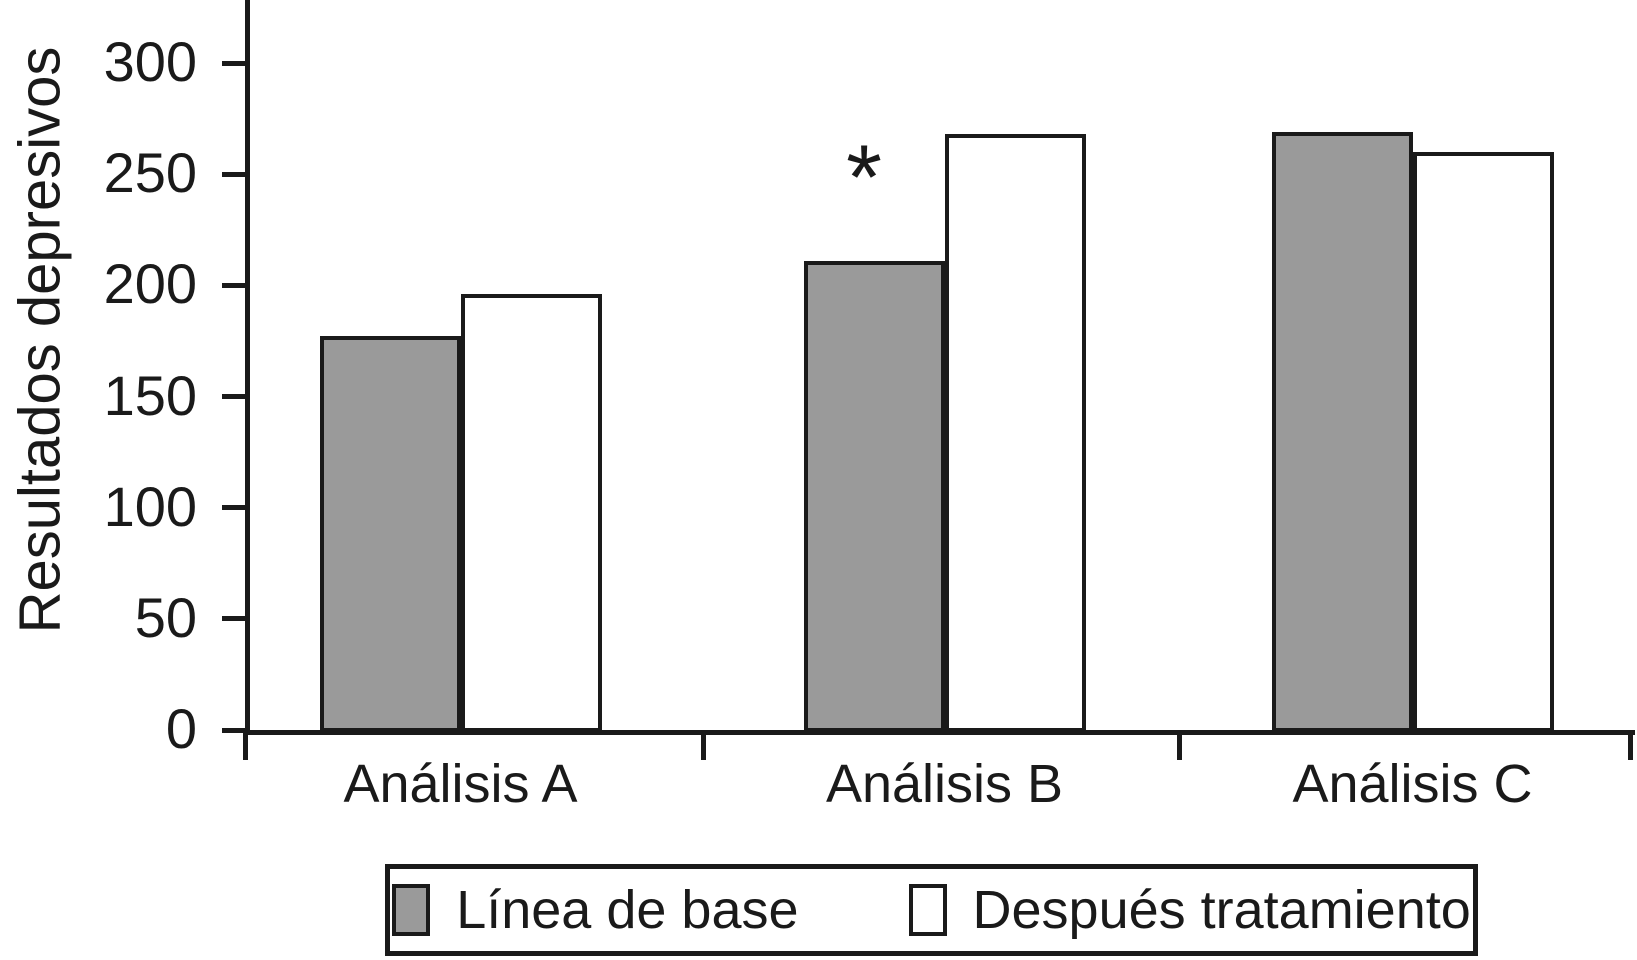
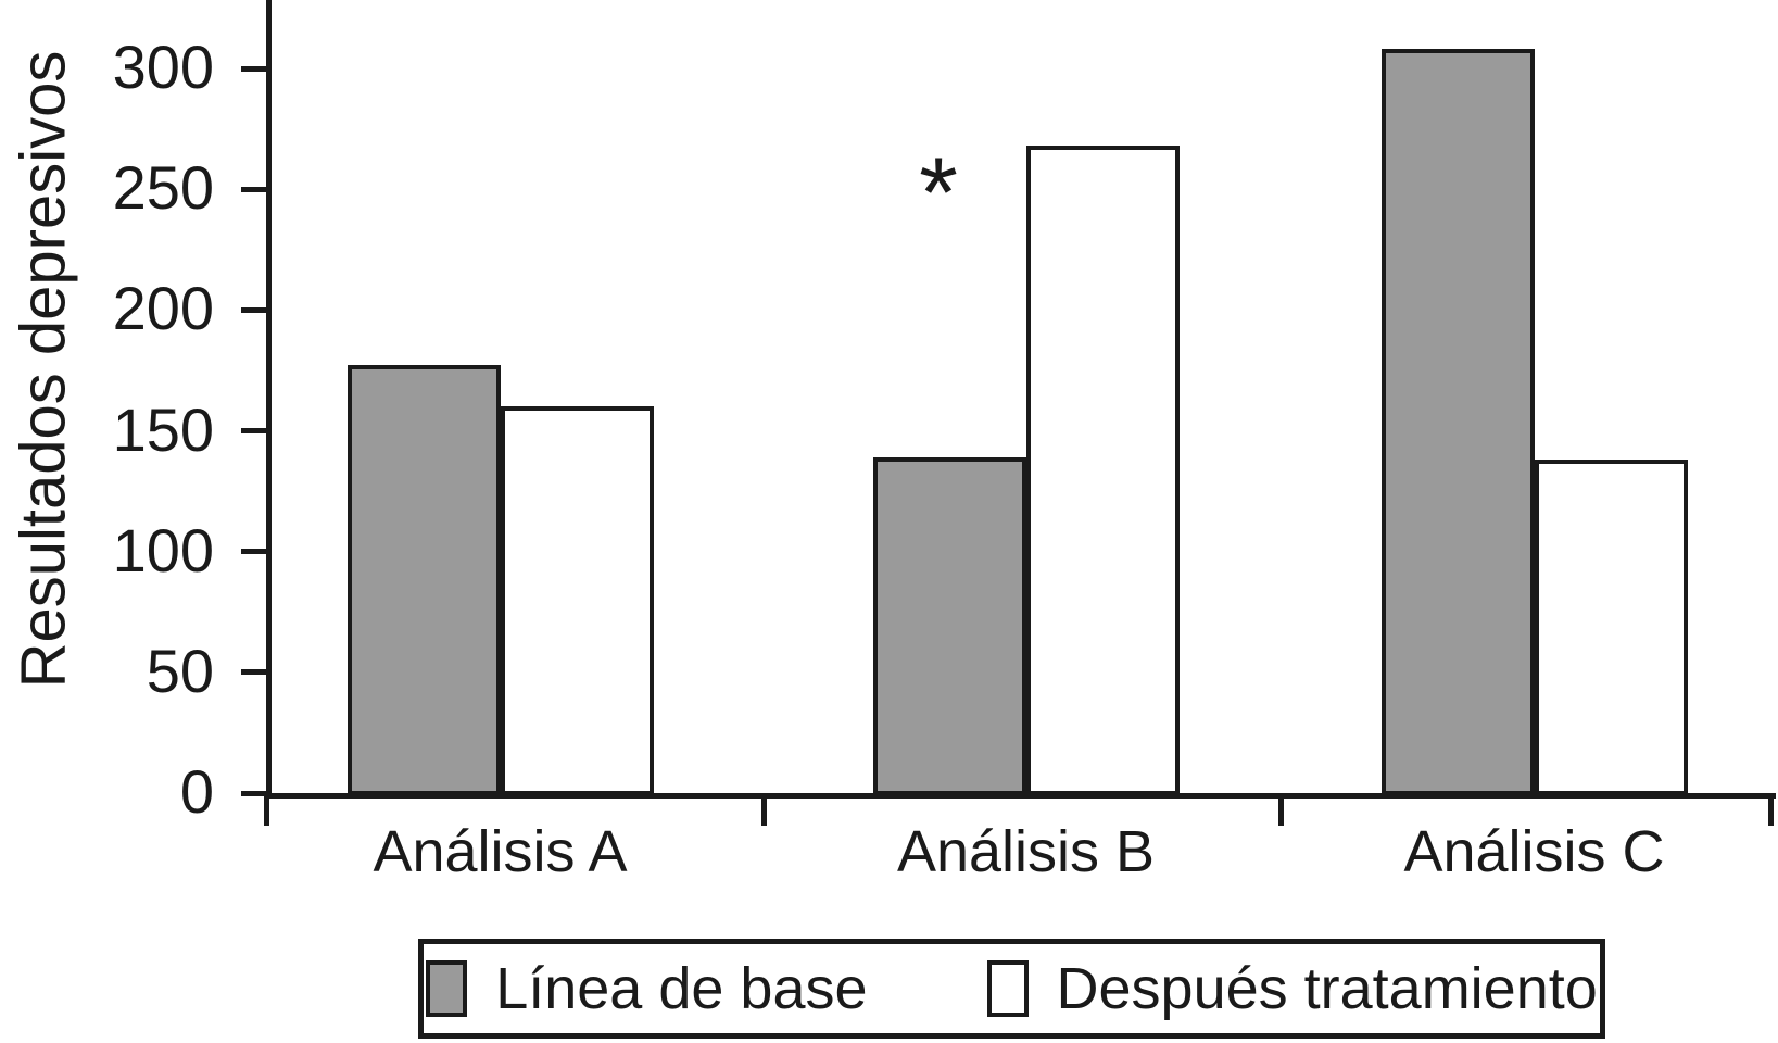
Después tratamiento/Análisis A: 197 -> 161
Línea de base/Análisis B: 212 -> 140
Línea de base/Análisis C: 270 -> 309
Después tratamiento/Análisis C: 261 -> 139
